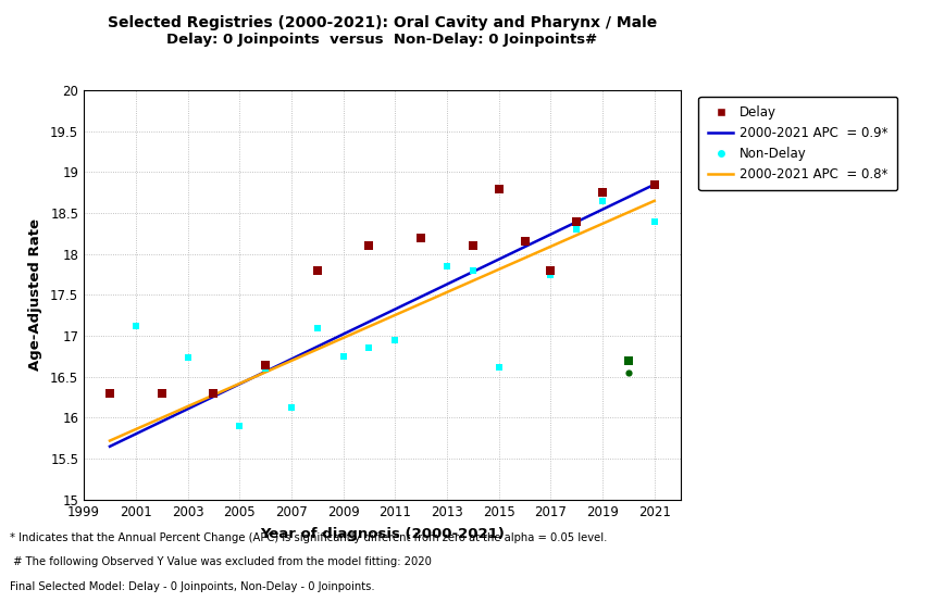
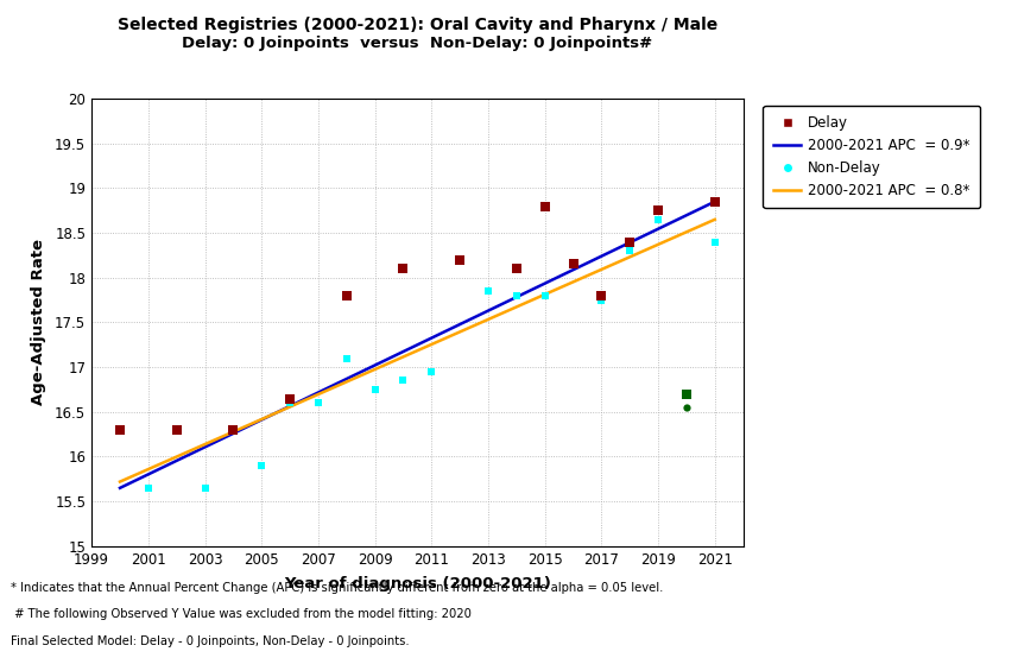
Non-Delay/2001: 17.12 -> 15.65
Non-Delay/2003: 16.74 -> 15.65
Non-Delay/2007: 16.12 -> 16.60
Non-Delay/2015: 16.62 -> 17.80
